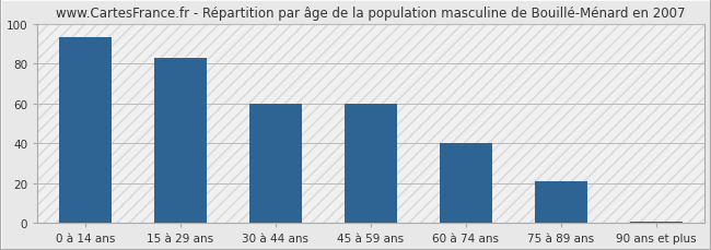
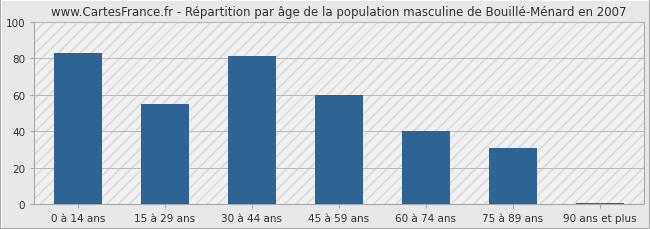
0 à 14 ans: 93 -> 83
15 à 29 ans: 83 -> 55
30 à 44 ans: 60 -> 81
75 à 89 ans: 21 -> 31
